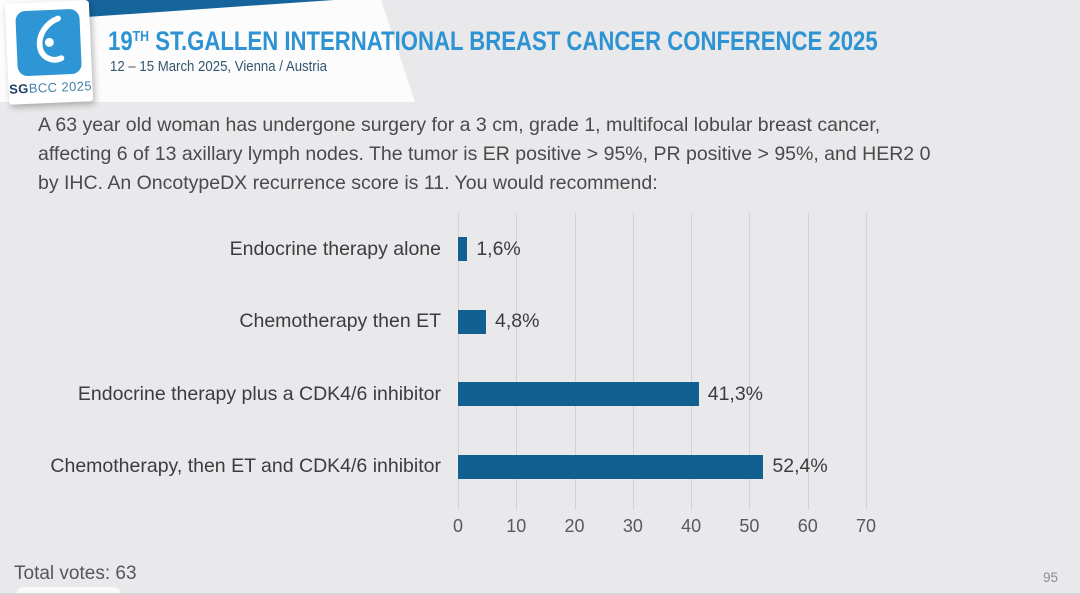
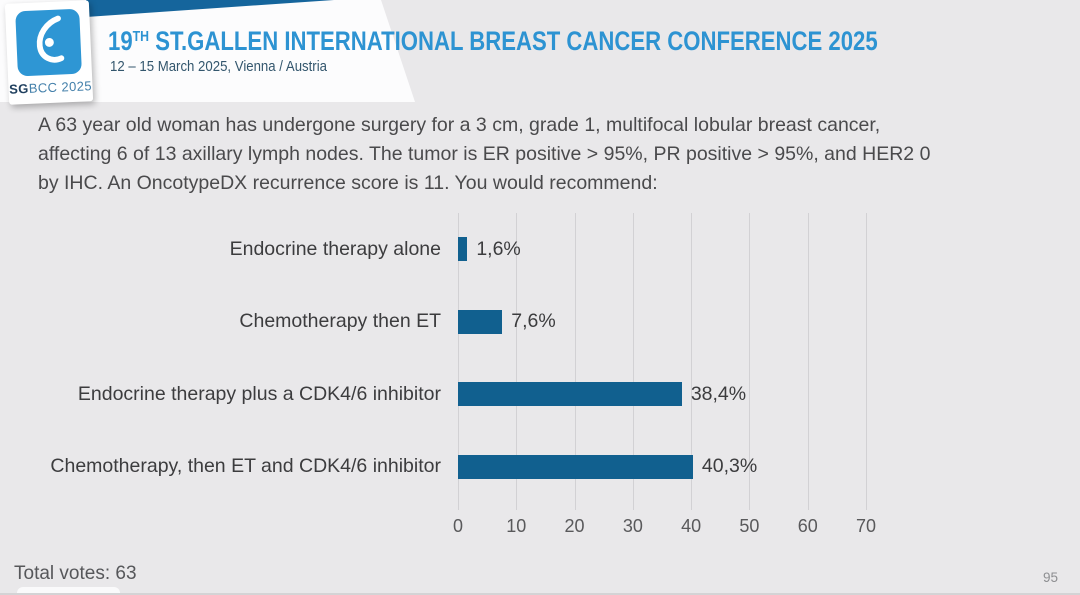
Chemotherapy then ET: 4,8% -> 7,6%
Endocrine therapy plus a CDK4/6 inhibitor: 41,3% -> 38,4%
Chemotherapy, then ET and CDK4/6 inhibitor: 52,4% -> 40,3%
